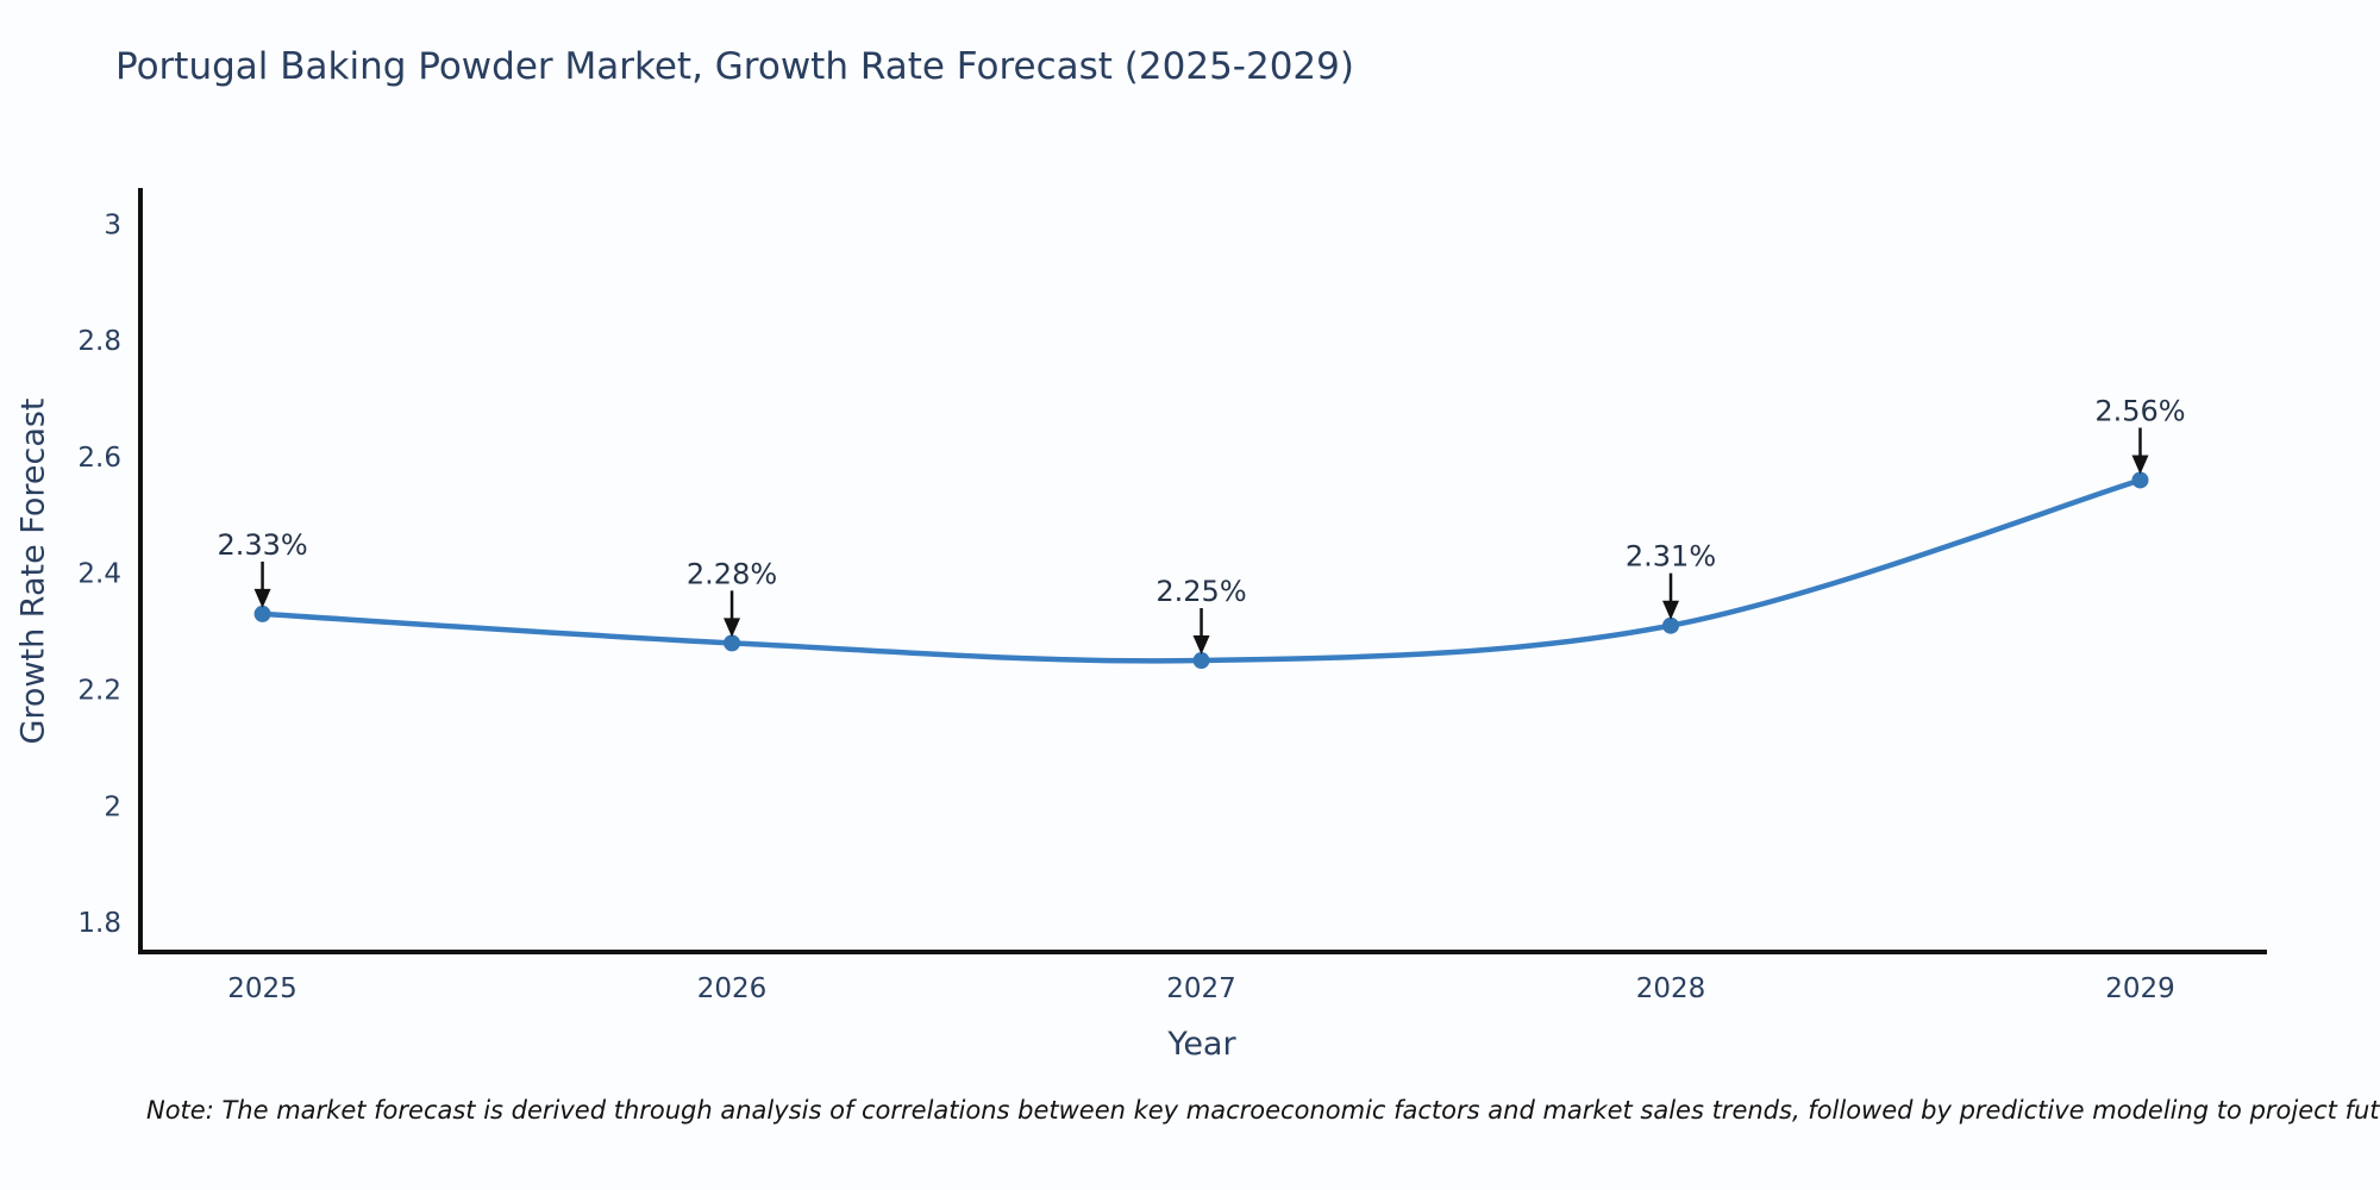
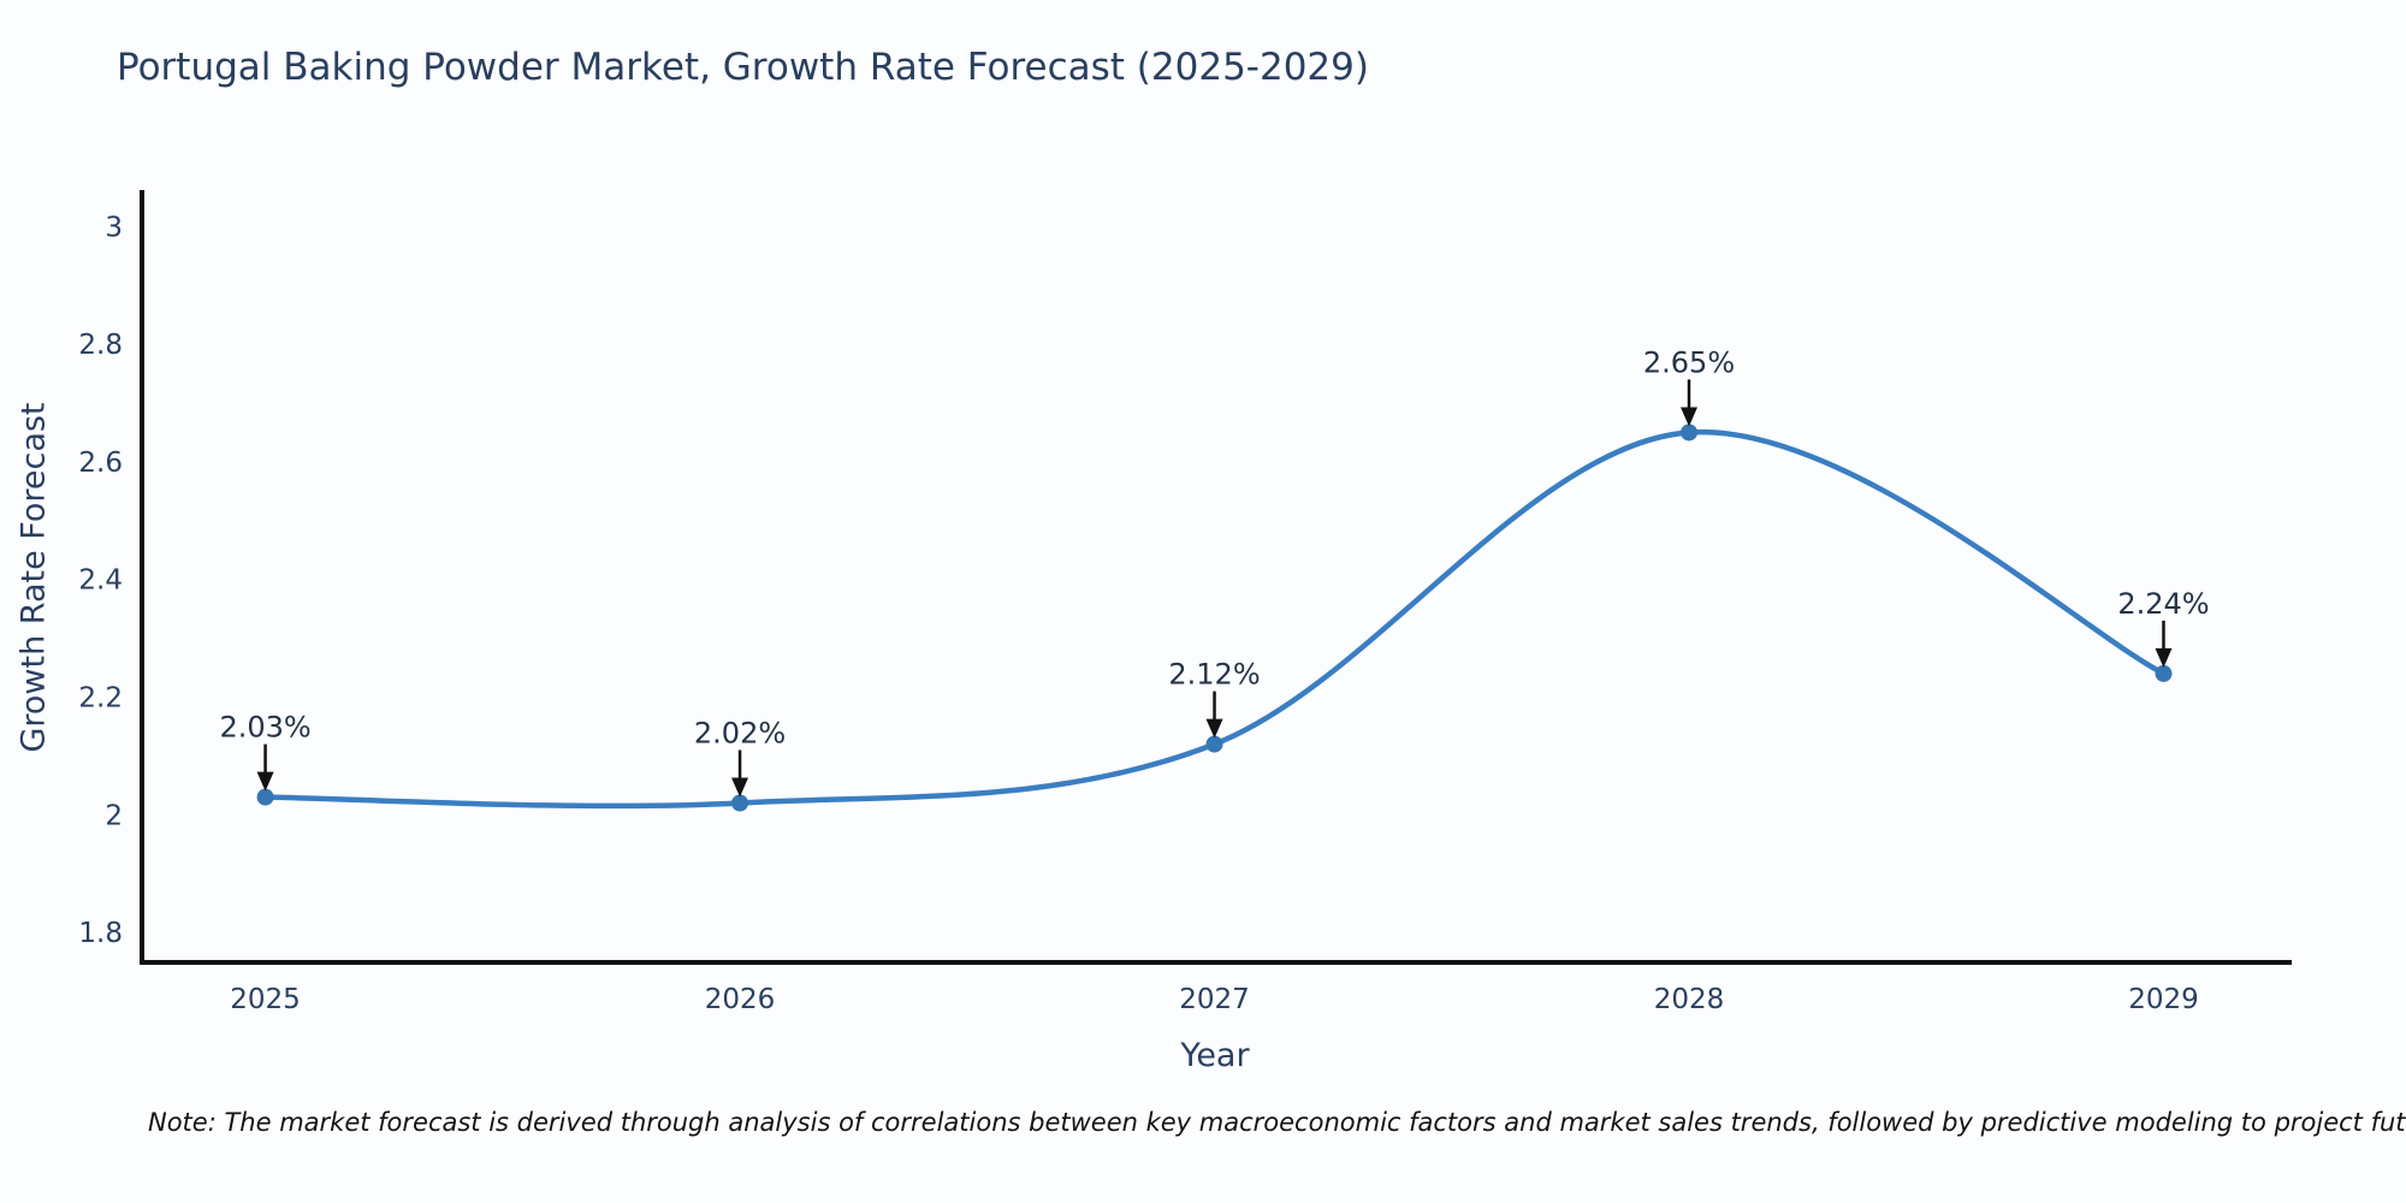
2025: 2.33% -> 2.03%
2026: 2.28% -> 2.02%
2027: 2.25% -> 2.12%
2028: 2.31% -> 2.65%
2029: 2.56% -> 2.24%
